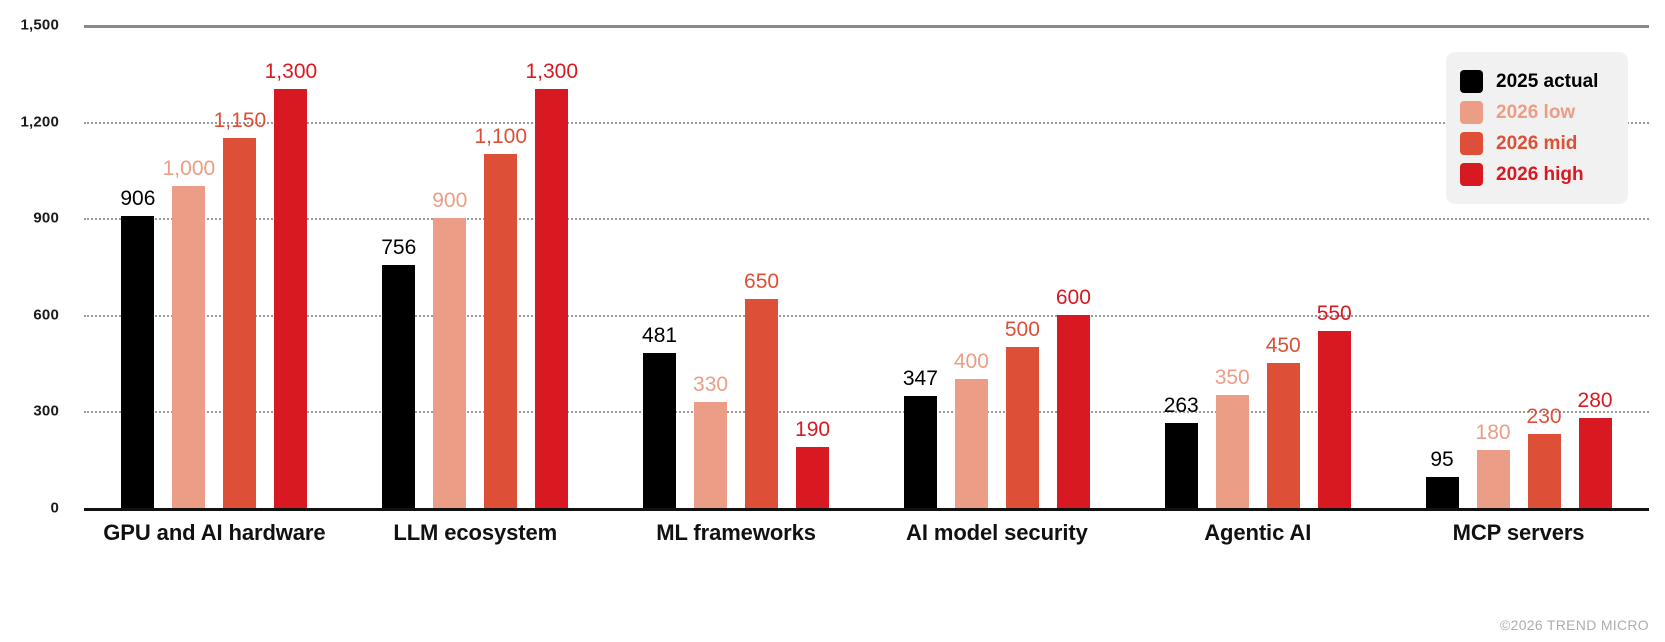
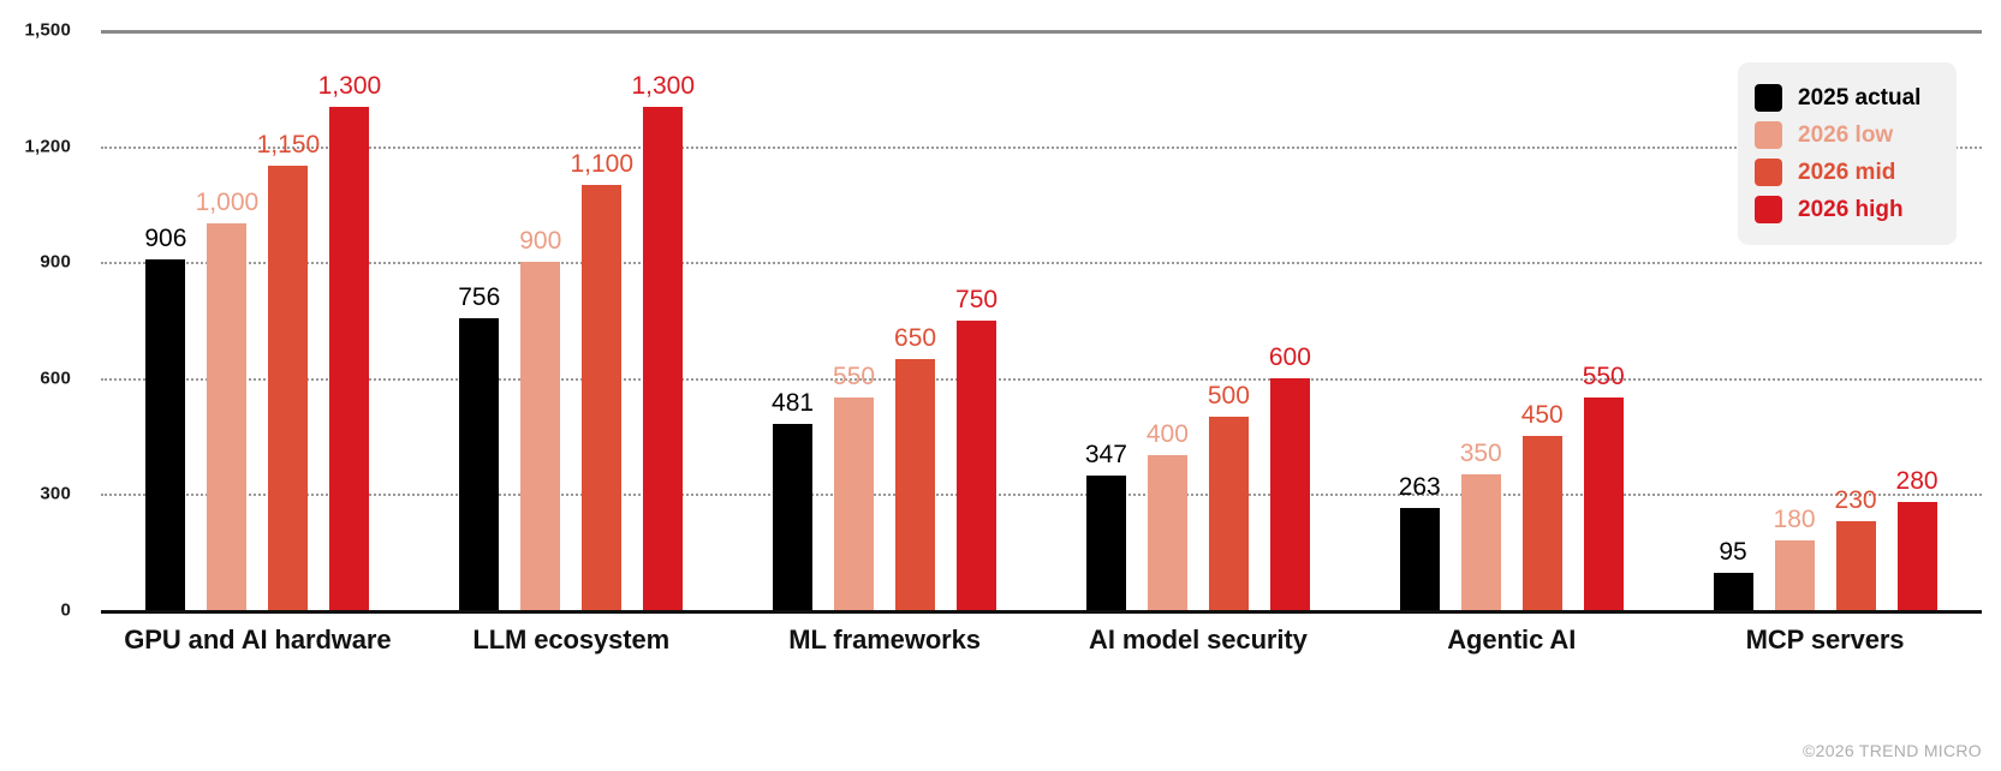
2026 low/ML frameworks: 330 -> 550
2026 high/ML frameworks: 190 -> 750
